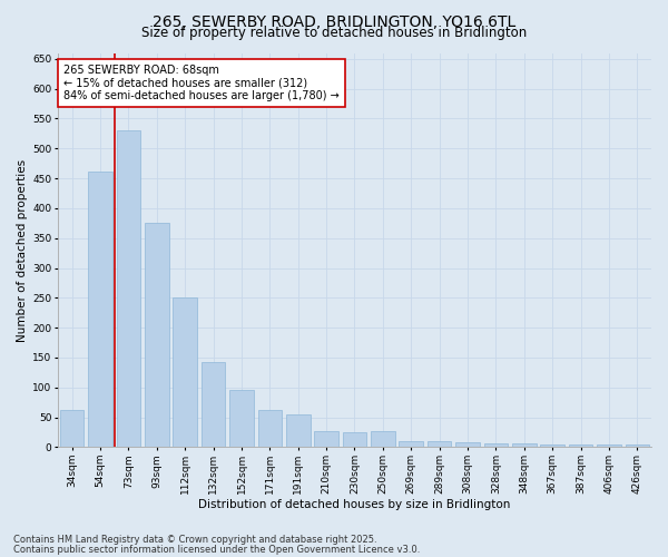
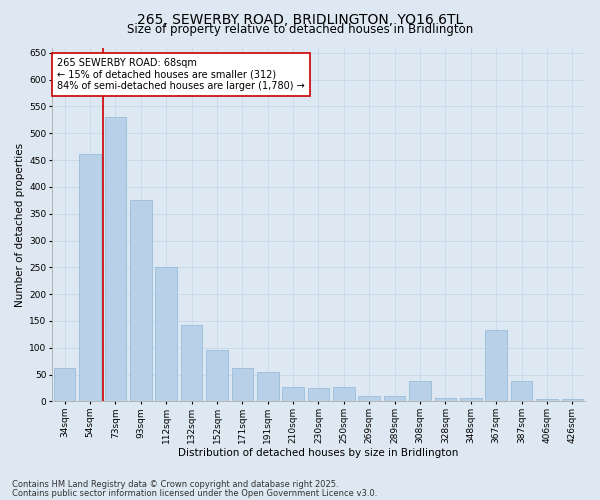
308sqm: 8 -> 38
367sqm: 5 -> 134
387sqm: 5 -> 38
